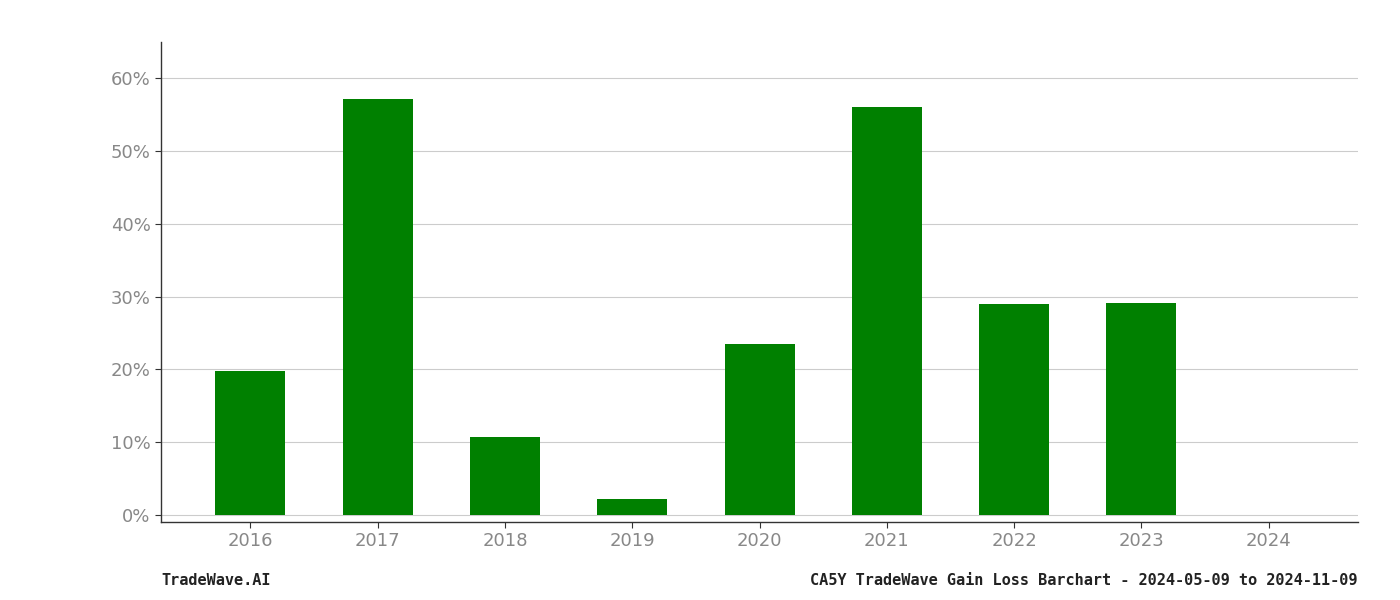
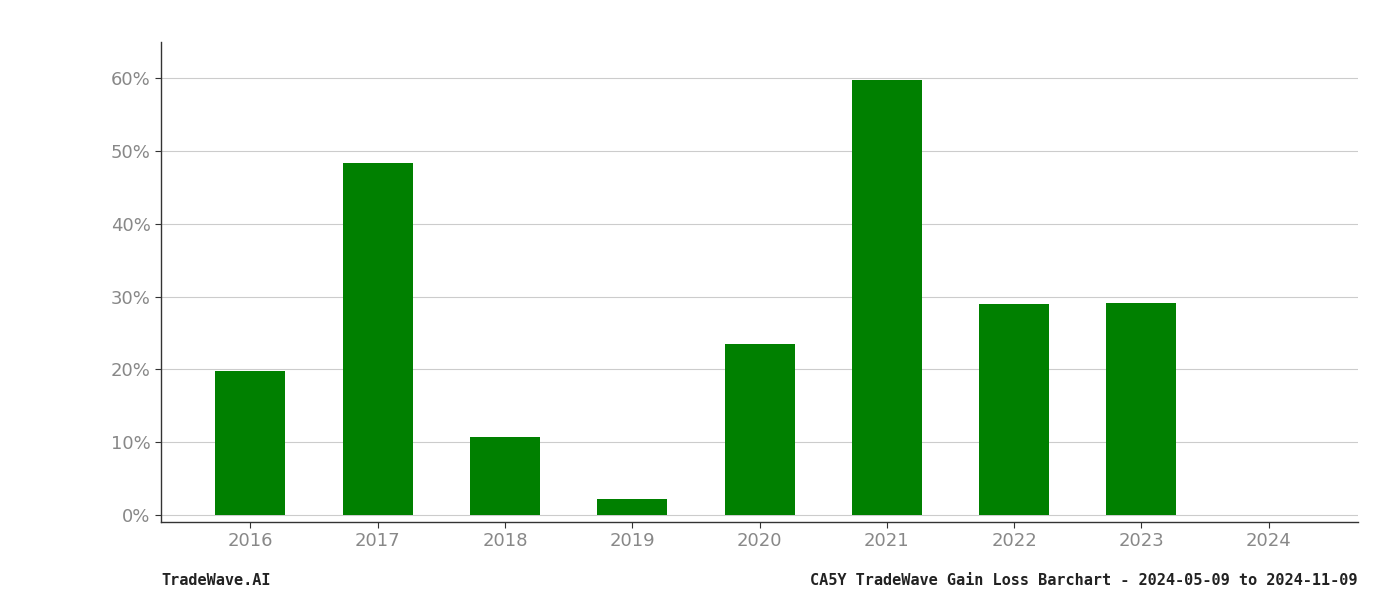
2017: 57.1% -> 48.4%
2021: 56.0% -> 59.8%
